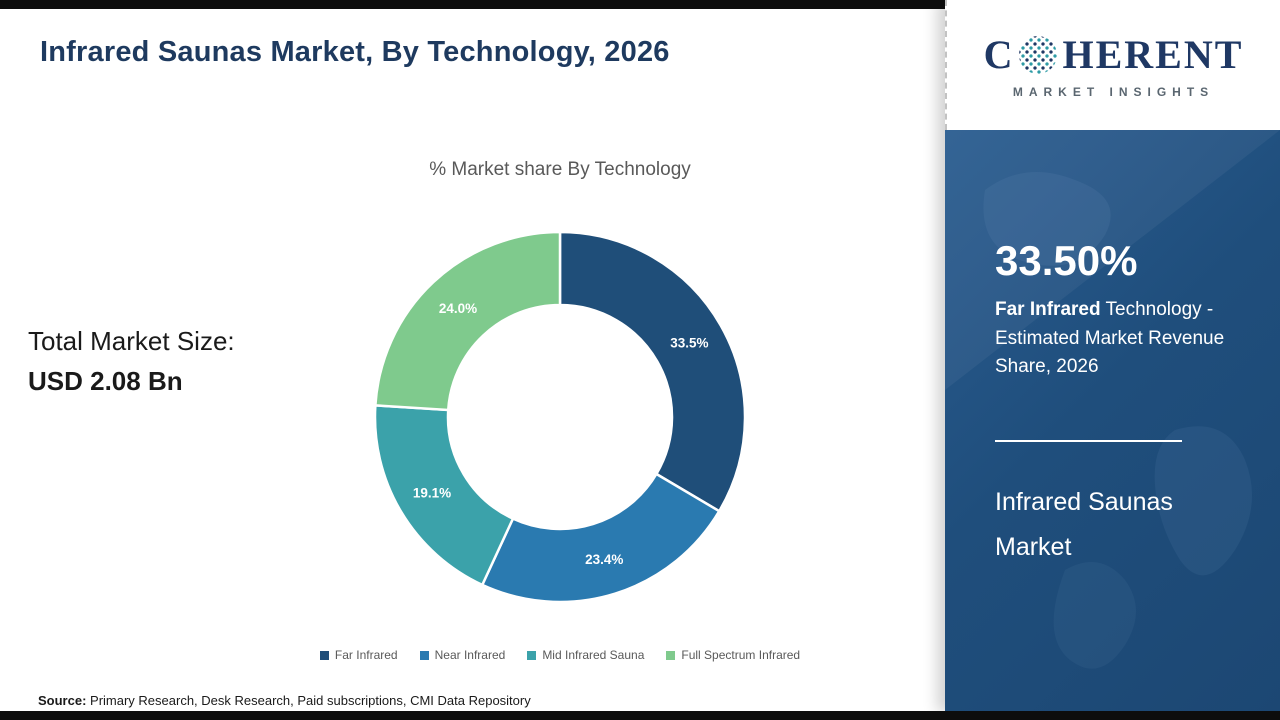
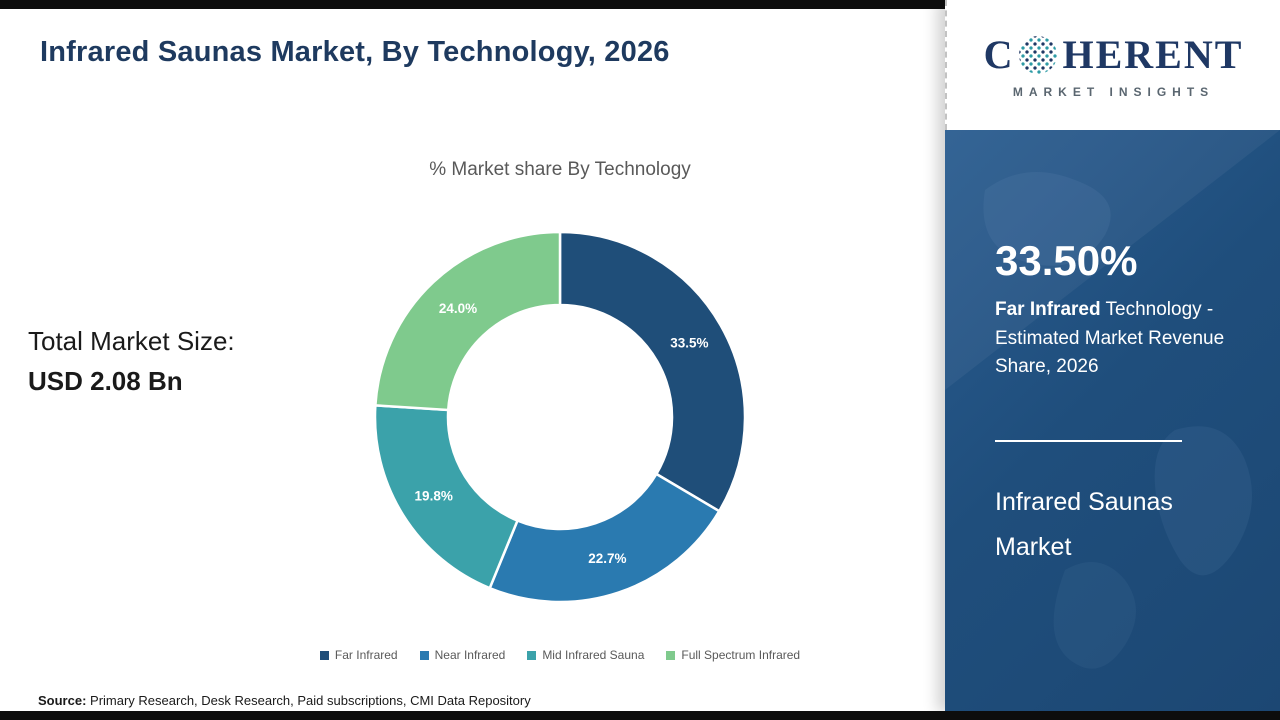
Near Infrared: 23.4% -> 22.7%
Mid Infrared Sauna: 19.1% -> 19.8%
